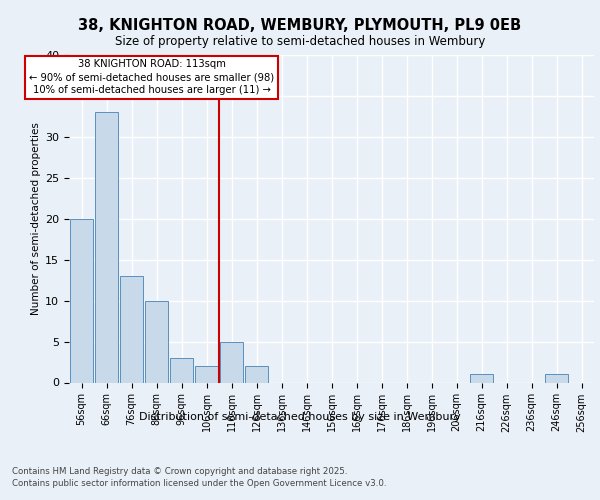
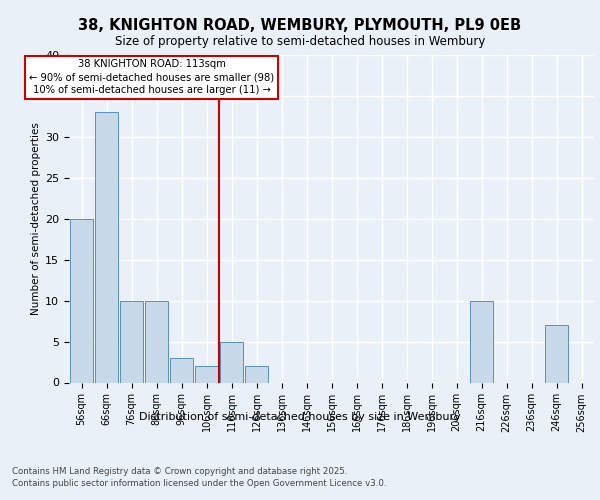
76sqm: 13 -> 10
216sqm: 1 -> 10
246sqm: 1 -> 7
